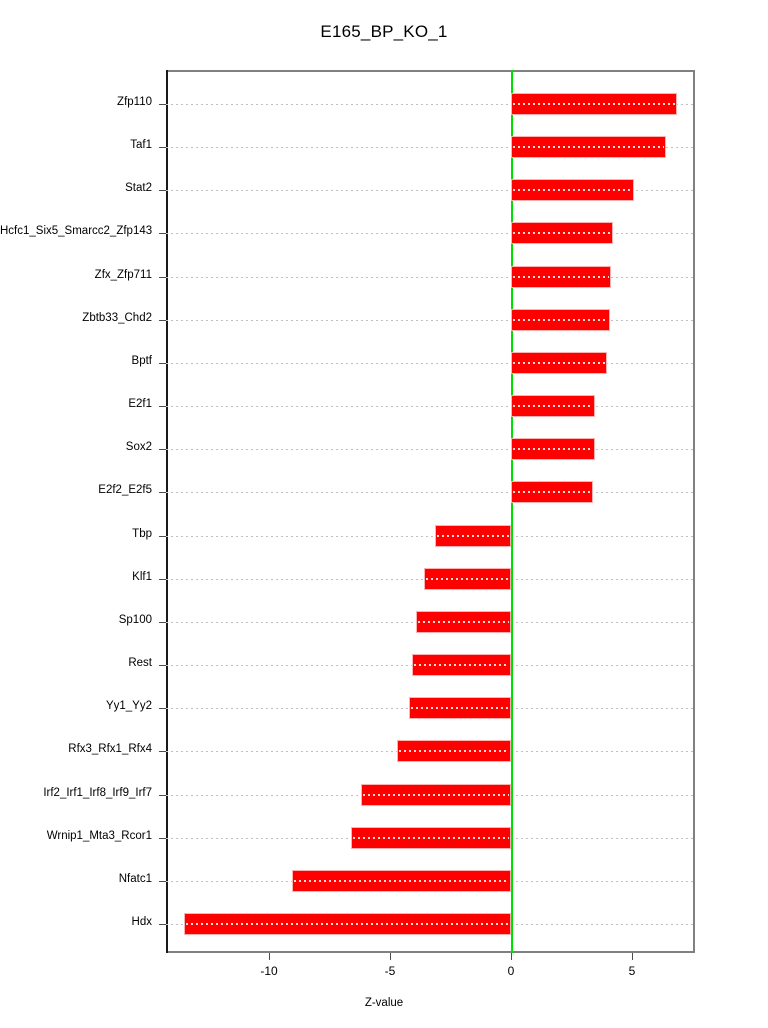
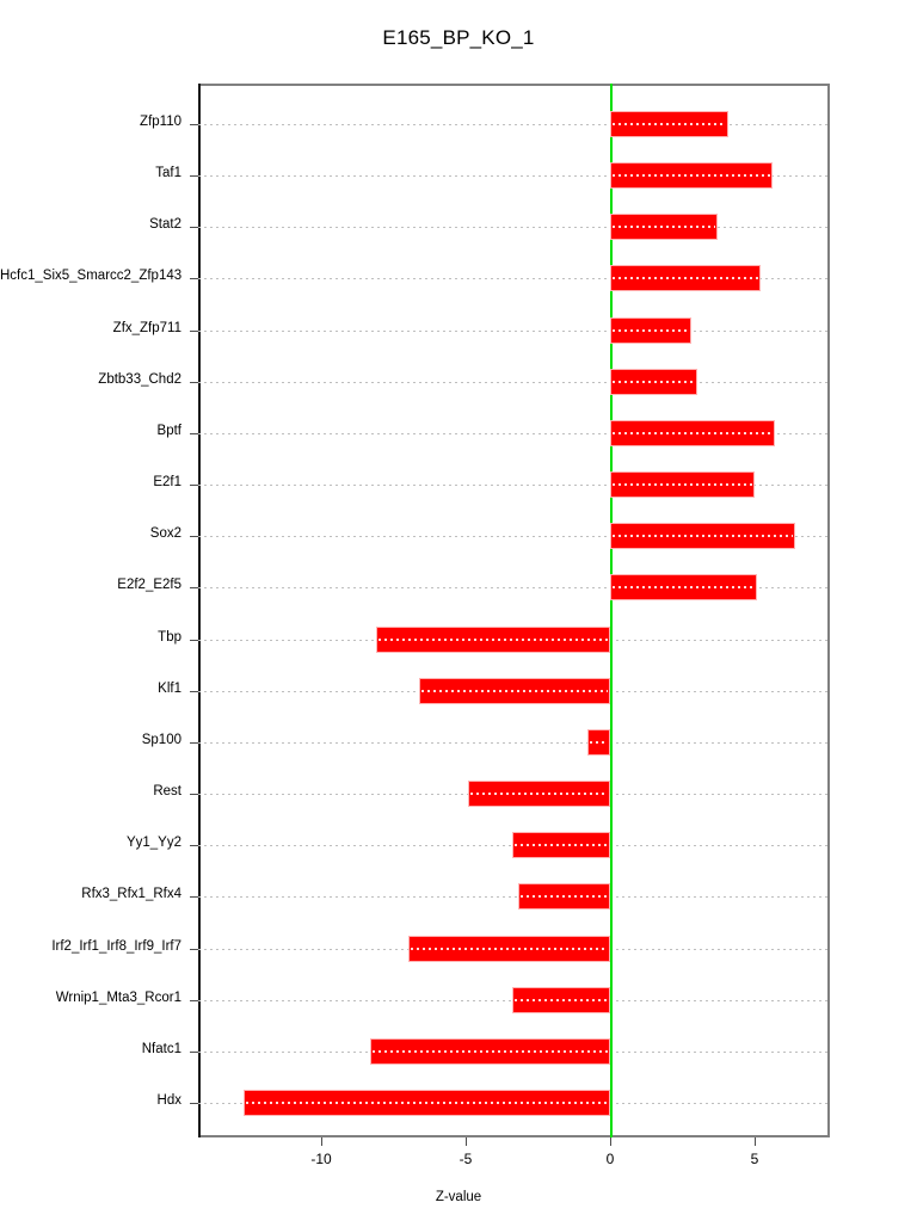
Zfp110: 6.9 -> 4.1
Taf1: 6.4 -> 5.6
Stat2: 5.1 -> 3.7
Hcfc1_Six5_Smarcc2_Zfp143: 4.2 -> 5.2
Zfx_Zfp711: 4.1 -> 2.8
Zbtb33_Chd2: 4.1 -> 3.0
Bptf: 4.0 -> 5.7
E2f1: 3.5 -> 5.0
Sox2: 3.5 -> 6.4
E2f2_E2f5: 3.4 -> 5.1
Tbp: -3.1 -> -8.1
Klf1: -3.6 -> -6.6
Sp100: -3.9 -> -0.8
Rest: -4.1 -> -4.9
Yy1_Yy2: -4.2 -> -3.4
Rfx3_Rfx1_Rfx4: -4.7 -> -3.2
Irf2_Irf1_Irf8_Irf9_Irf7: -6.2 -> -7.0
Wrnip1_Mta3_Rcor1: -6.6 -> -3.4
Nfatc1: -9.1 -> -8.3
Hdx: -13.5 -> -12.7
